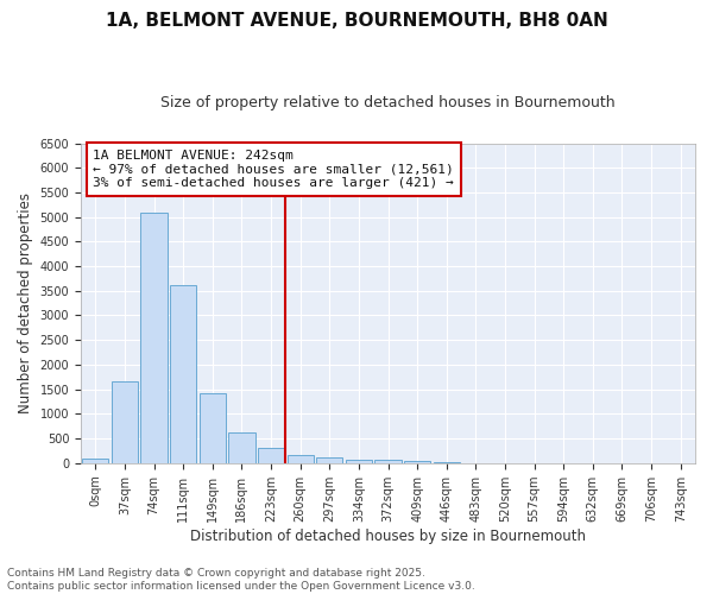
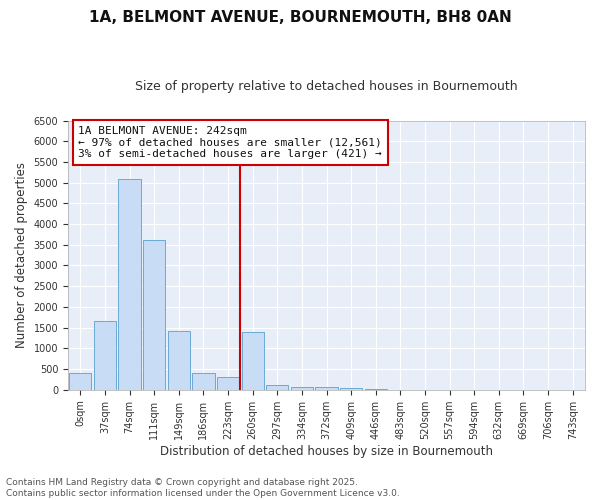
0sqm: 80 -> 400
186sqm: 620 -> 400
260sqm: 160 -> 1400
